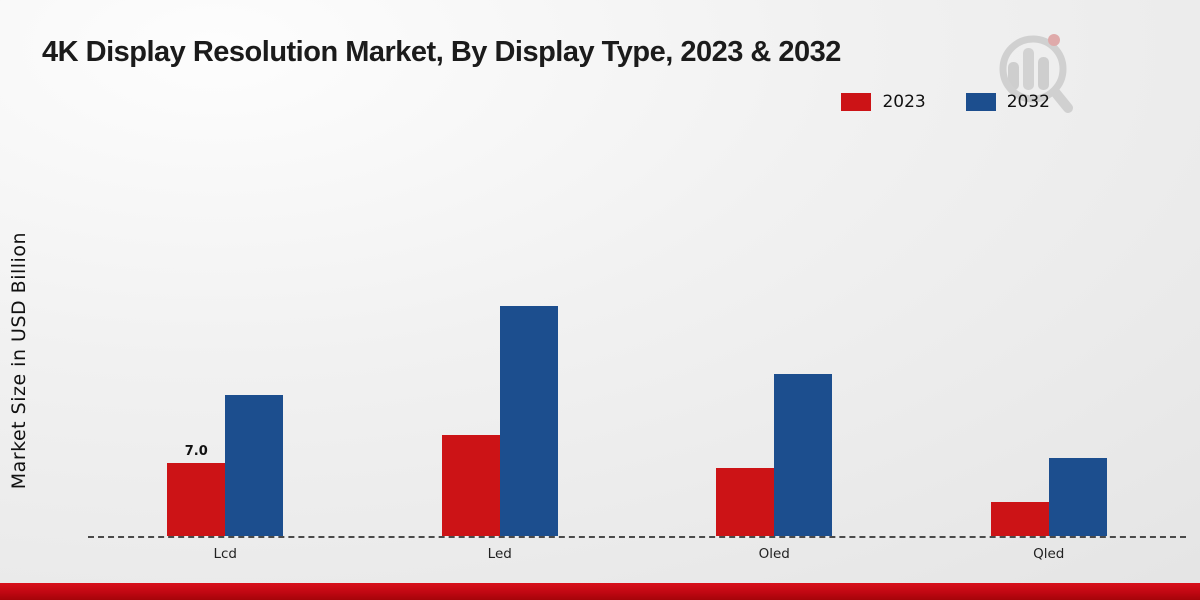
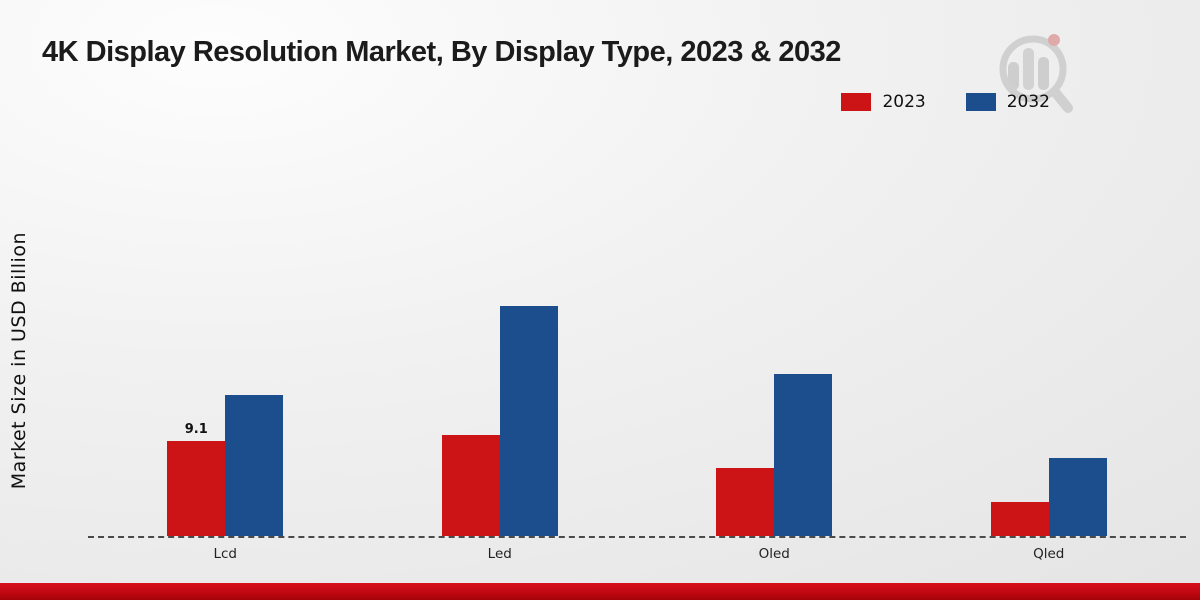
2023/Lcd: 7.0 -> 9.1
